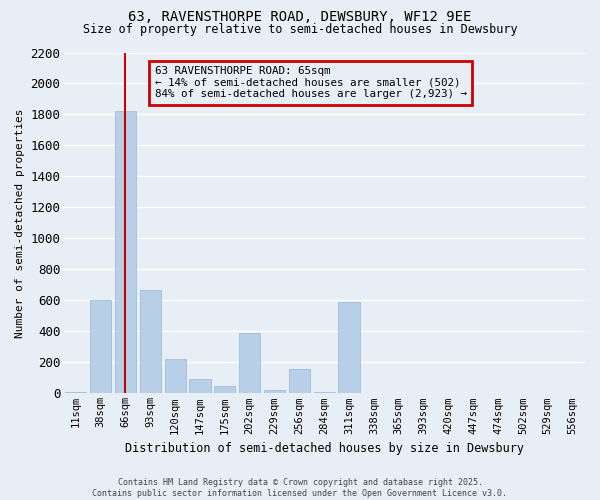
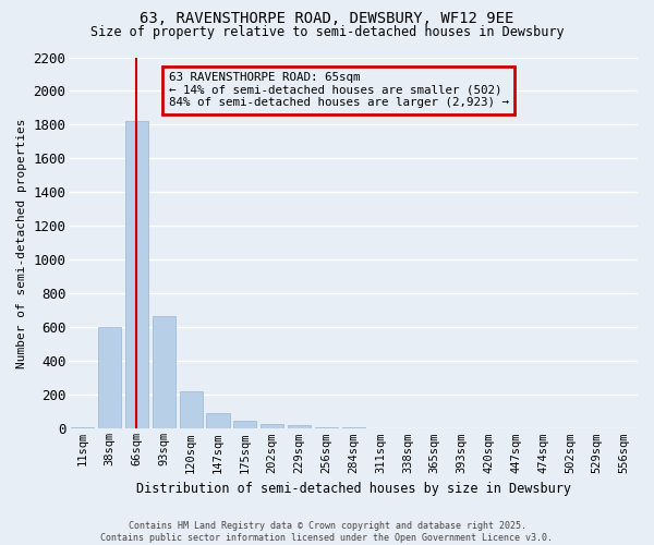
202sqm: 390 -> 30
256sqm: 160 -> 10
311sqm: 590 -> 0
